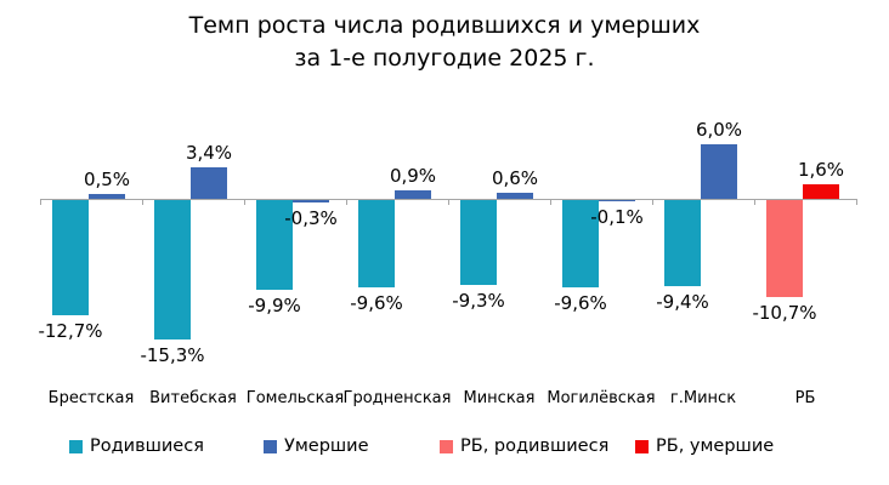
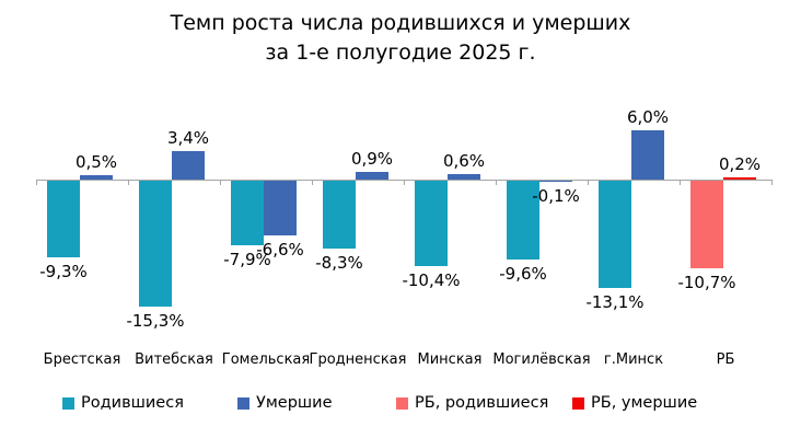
Родившиеся/Брестская: -12,7% -> -9,3%
Родившиеся/Гомельская: -9,9% -> -7,9%
Умершие/Гомельская: -0,3% -> -6,6%
Родившиеся/Гродненская: -9,6% -> -8,3%
Родившиеся/Минская: -9,3% -> -10,4%
Родившиеся/г.Минск: -9,4% -> -13,1%
Умершие/РБ: 1,6% -> 0,2%
